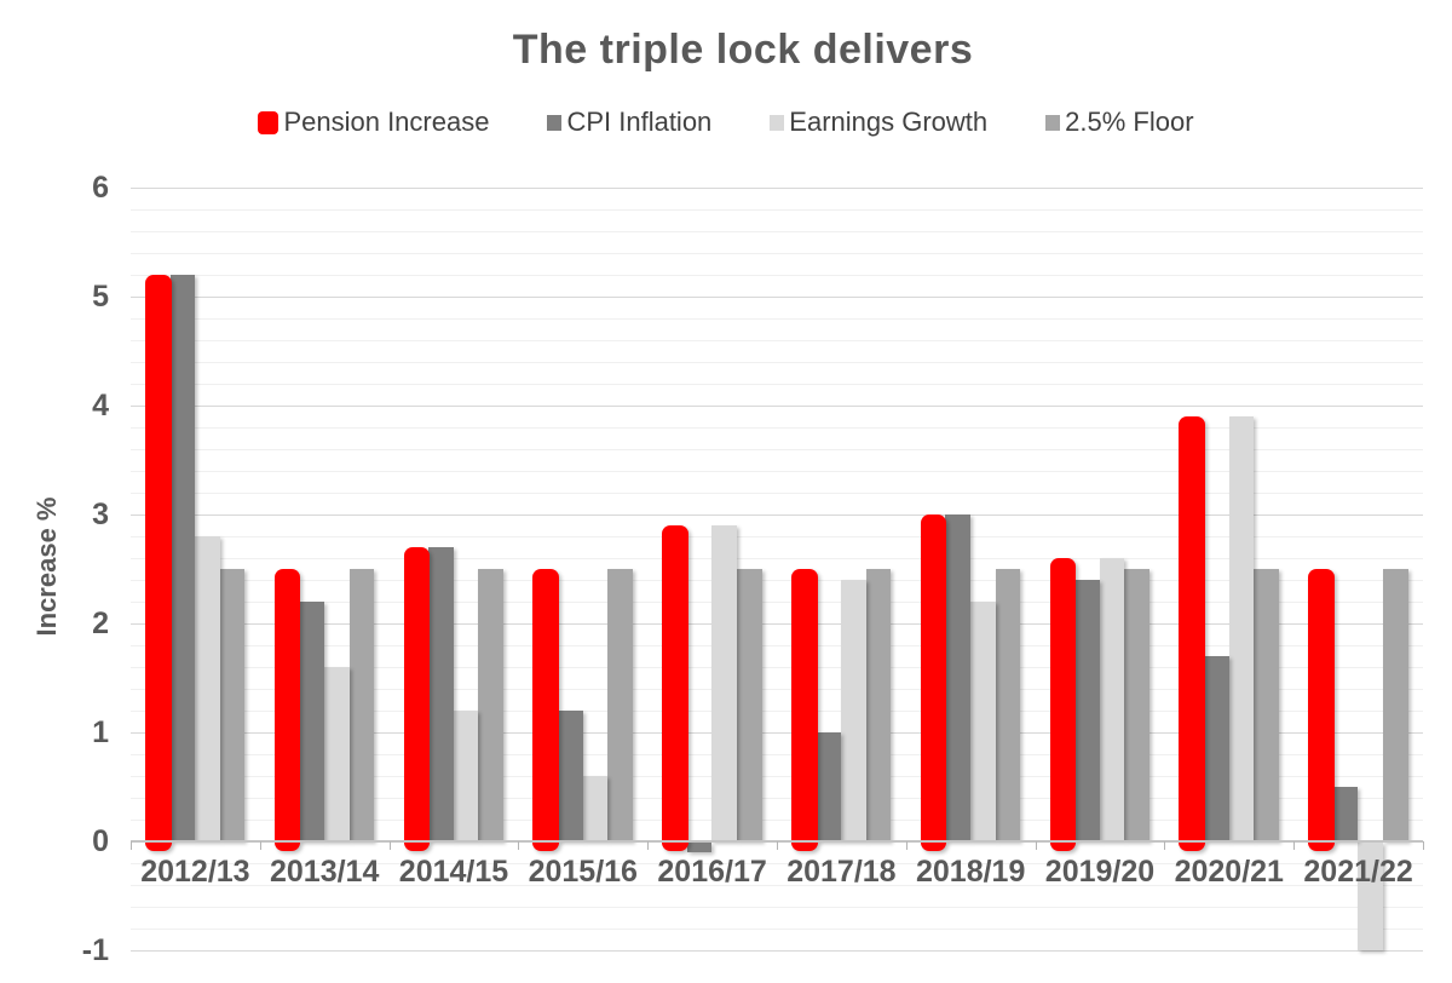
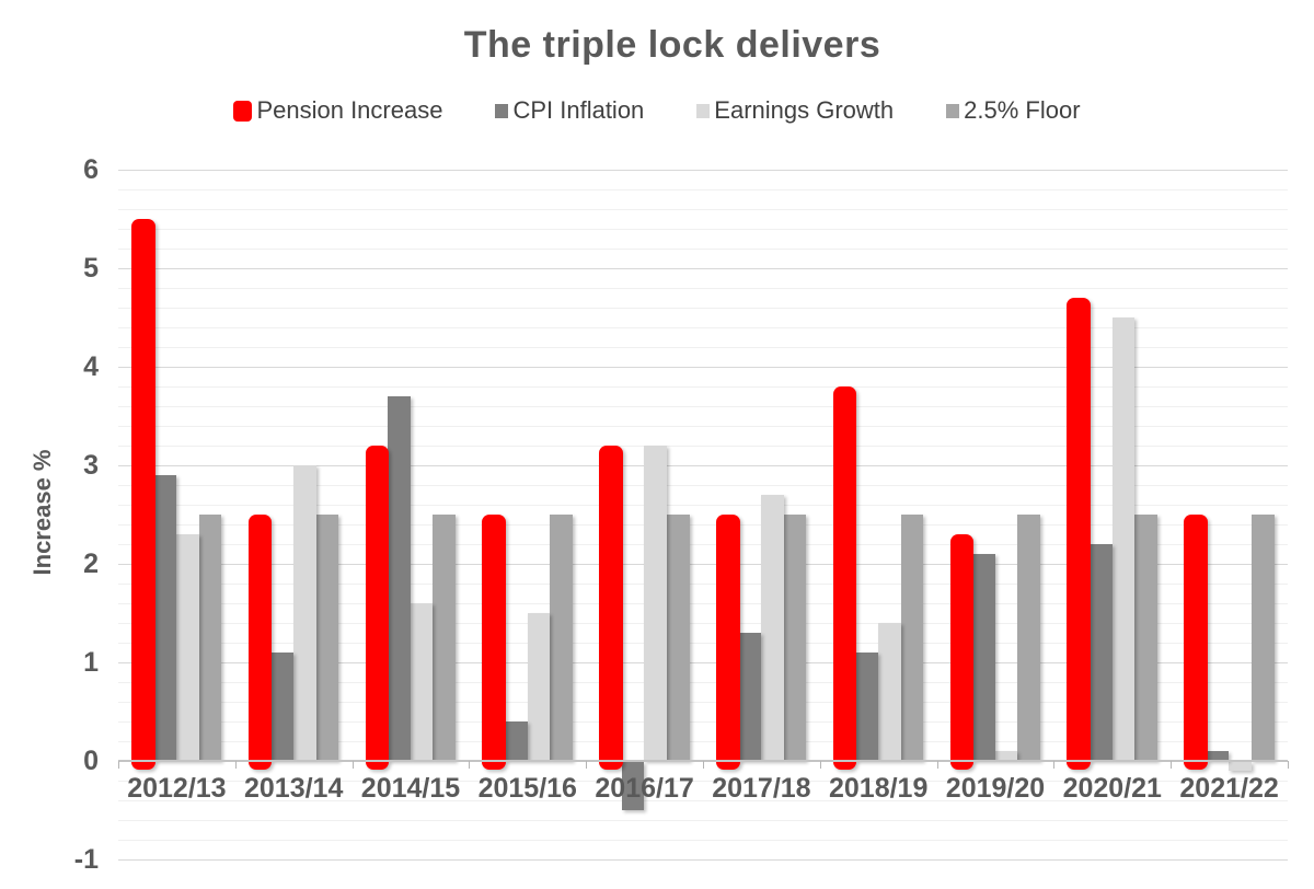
Pension Increase/2012/13: 5.2 -> 5.5
CPI Inflation/2012/13: 5.2 -> 2.9
Earnings Growth/2012/13: 2.8 -> 2.3
CPI Inflation/2013/14: 2.2 -> 1.1
Earnings Growth/2013/14: 1.6 -> 3.0
Pension Increase/2014/15: 2.7 -> 3.2
CPI Inflation/2014/15: 2.7 -> 3.7
Earnings Growth/2014/15: 1.2 -> 1.6
CPI Inflation/2015/16: 1.2 -> 0.4
Earnings Growth/2015/16: 0.6 -> 1.5
Pension Increase/2016/17: 2.9 -> 3.2
CPI Inflation/2016/17: -0.1 -> -0.5
Earnings Growth/2016/17: 2.9 -> 3.2
CPI Inflation/2017/18: 1.0 -> 1.3
Earnings Growth/2017/18: 2.4 -> 2.7
Pension Increase/2018/19: 3.0 -> 3.8
CPI Inflation/2018/19: 3.0 -> 1.1
Earnings Growth/2018/19: 2.2 -> 1.4
Pension Increase/2019/20: 2.6 -> 2.3
CPI Inflation/2019/20: 2.4 -> 2.1
Earnings Growth/2019/20: 2.6 -> 0.1
Pension Increase/2020/21: 3.9 -> 4.7
CPI Inflation/2020/21: 1.7 -> 2.2
Earnings Growth/2020/21: 3.9 -> 4.5
CPI Inflation/2021/22: 0.5 -> 0.1
Earnings Growth/2021/22: -1.0 -> -0.1
